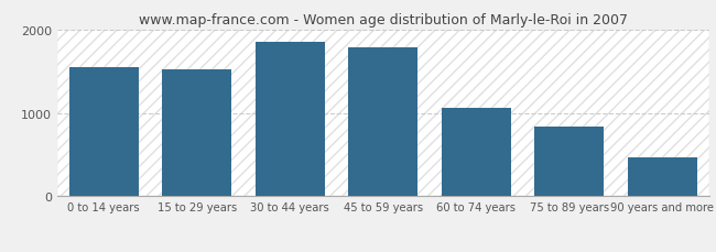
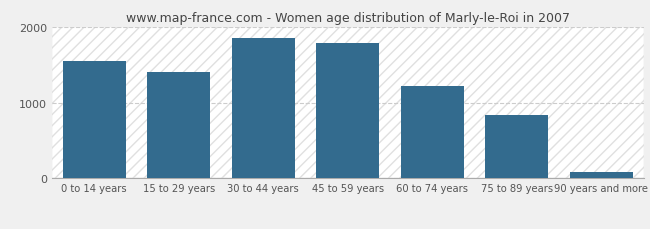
15 to 29 years: 1520 -> 1400
60 to 74 years: 1060 -> 1220
90 years and more: 460 -> 80
